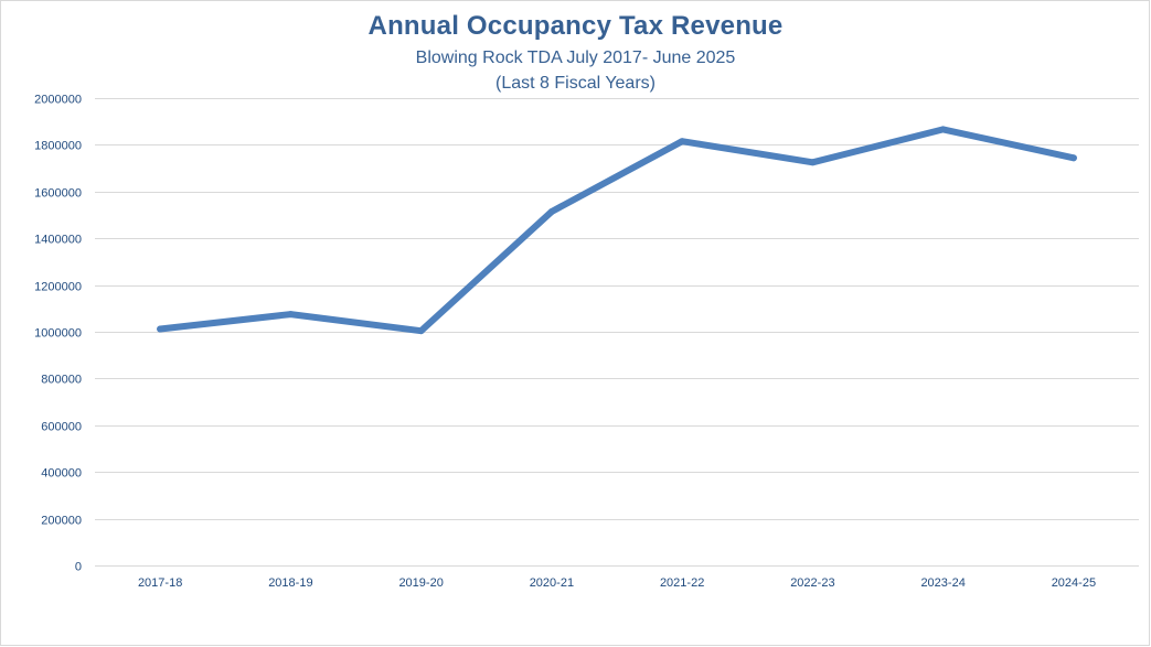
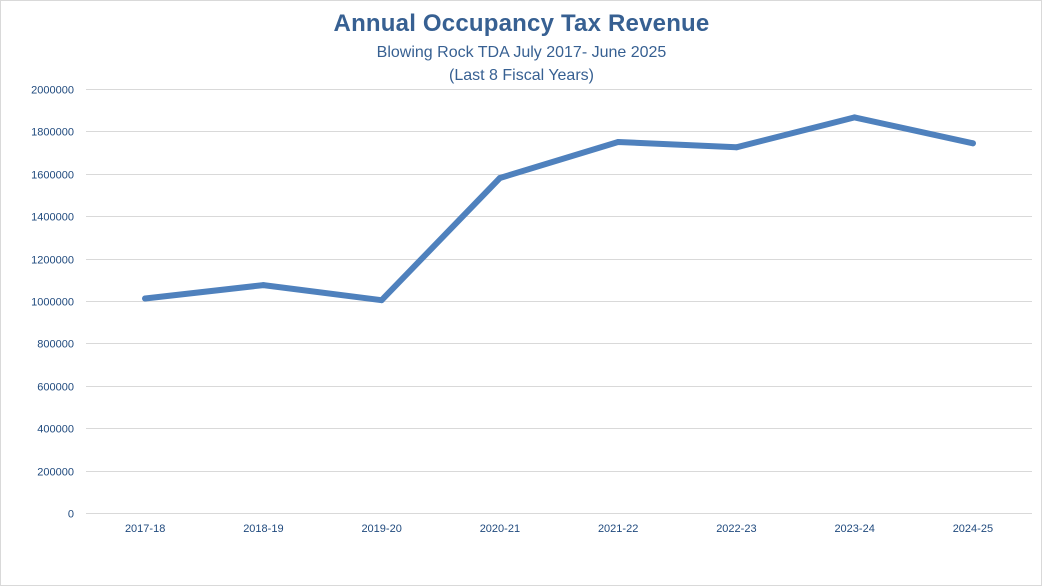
2020-21: 1510000 -> 1580000
2021-22: 1820000 -> 1750000
